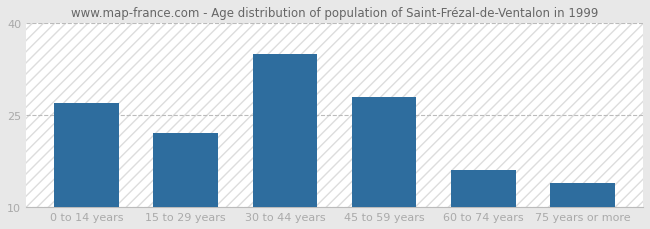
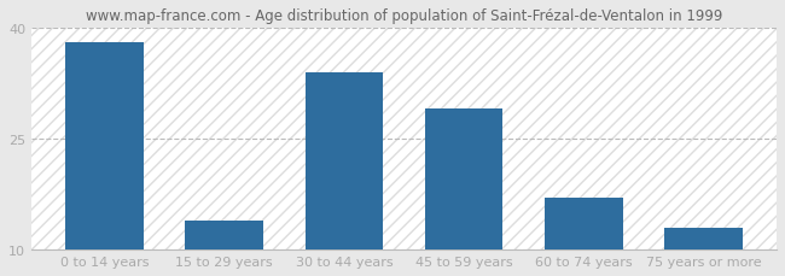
0 to 14 years: 27 -> 38
15 to 29 years: 22 -> 14
30 to 44 years: 35 -> 34
45 to 59 years: 28 -> 29
60 to 74 years: 16 -> 17
75 years or more: 14 -> 13
